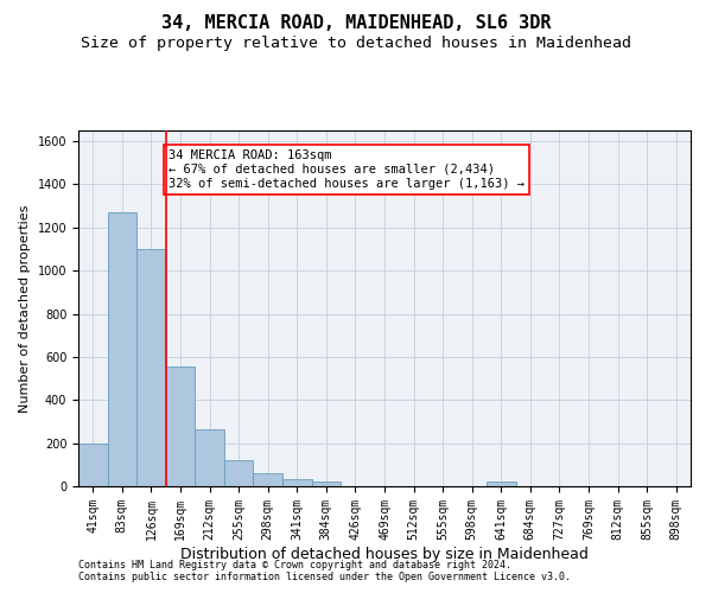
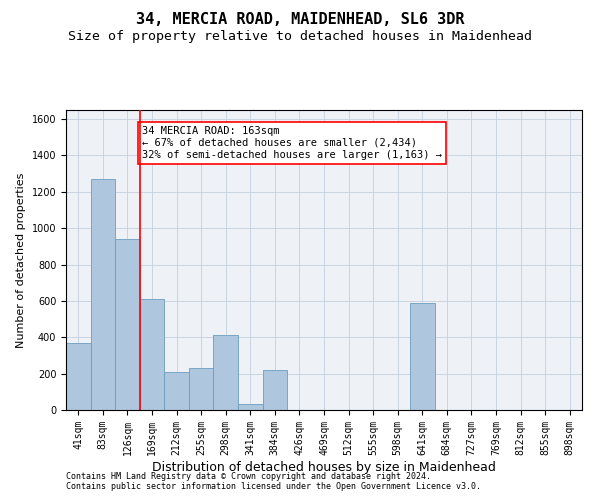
41sqm: 200 -> 370
126sqm: 1100 -> 940
169sqm: 560 -> 610
212sqm: 260 -> 210
255sqm: 120 -> 230
298sqm: 60 -> 410
384sqm: 20 -> 220
641sqm: 20 -> 590
